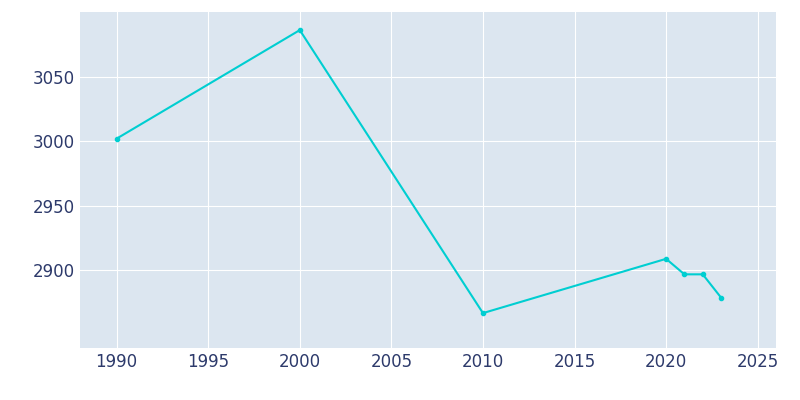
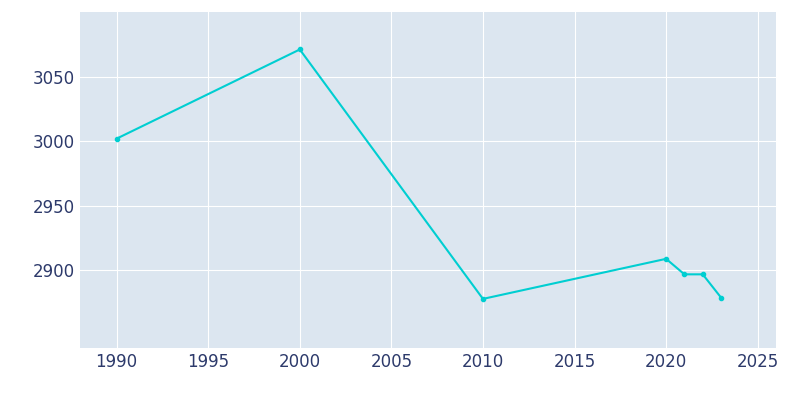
2000: 3086 -> 3071
2010: 2867 -> 2878
